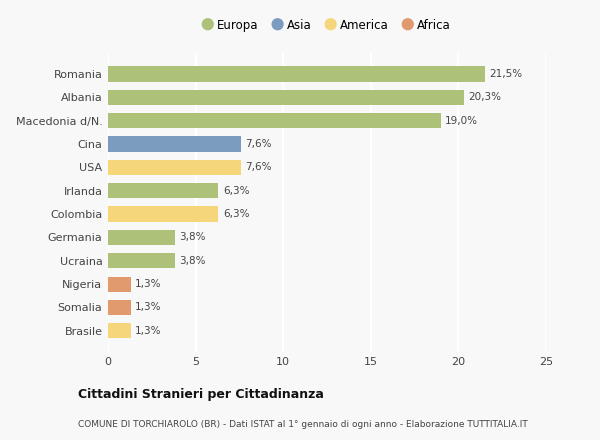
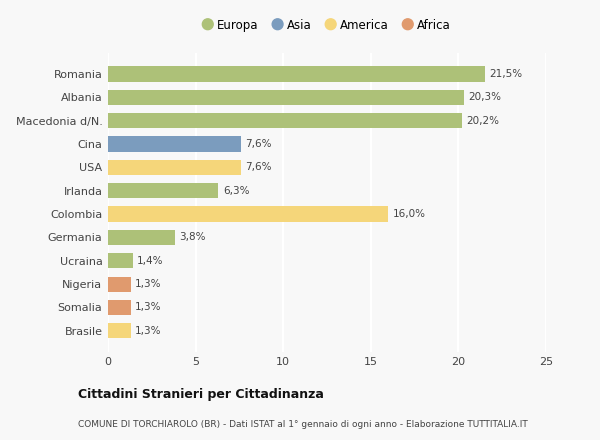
Macedonia d/N.: 19,0% -> 20,2%
Colombia: 6,3% -> 16,0%
Ucraina: 3,8% -> 1,4%
